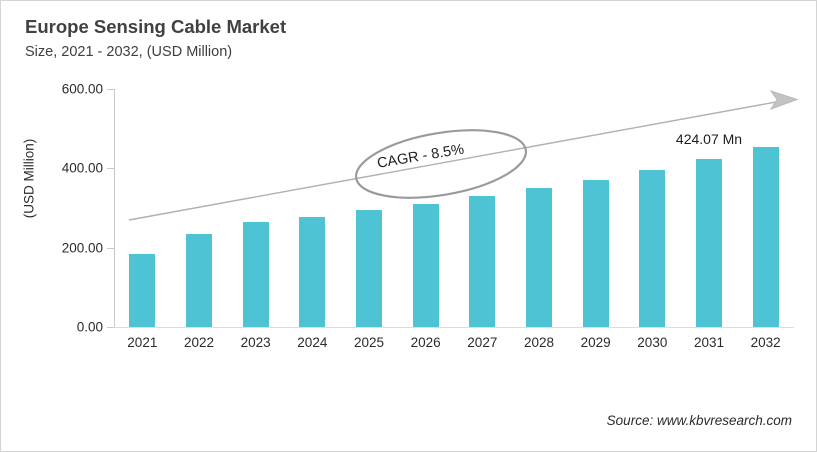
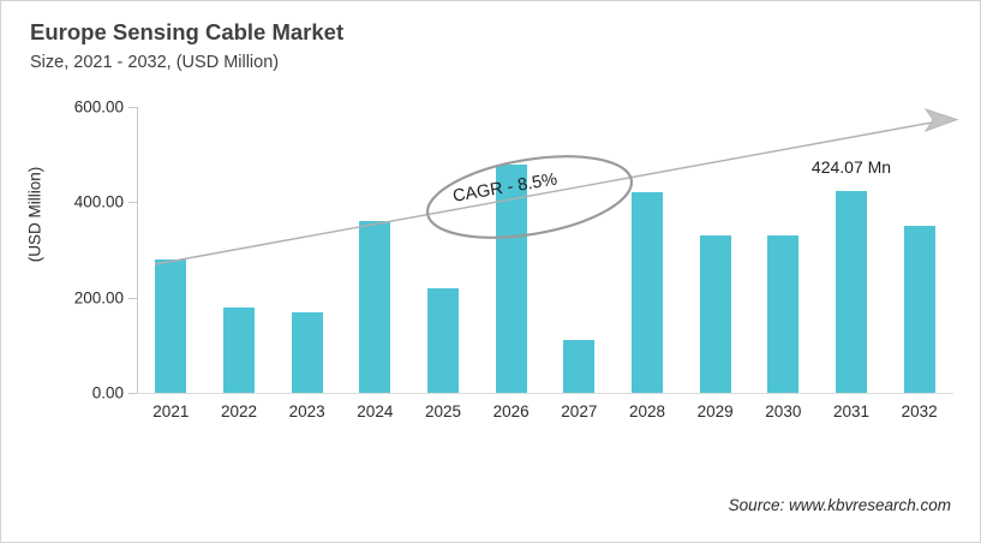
2021: 180 -> 280
2022: 240 -> 180
2023: 260 -> 170
2024: 280 -> 360
2025: 290 -> 220
2026: 310 -> 480
2027: 330 -> 110
2028: 350 -> 420
2029: 370 -> 330
2030: 400 -> 330
2032: 450 -> 350
